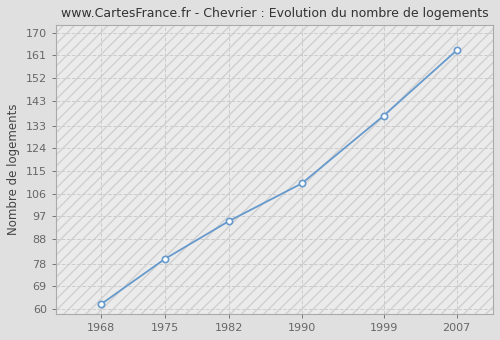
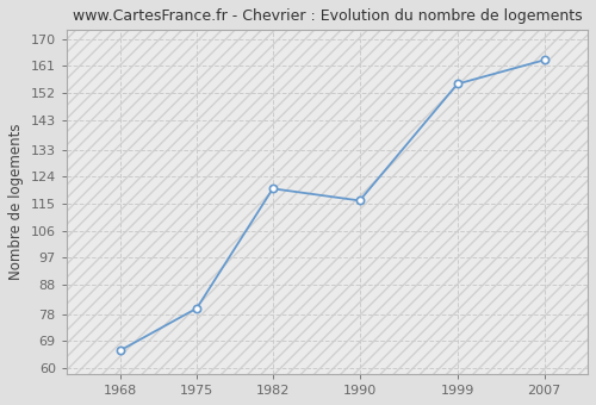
1968: 62 -> 66
1982: 95 -> 120
1990: 110 -> 116
1999: 137 -> 155
